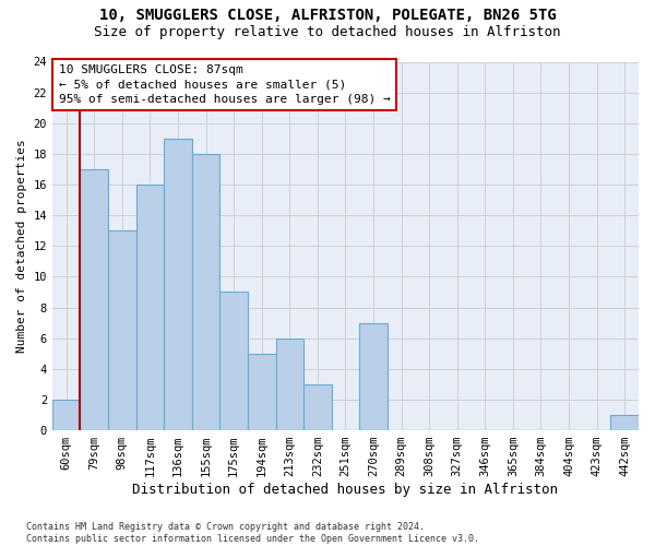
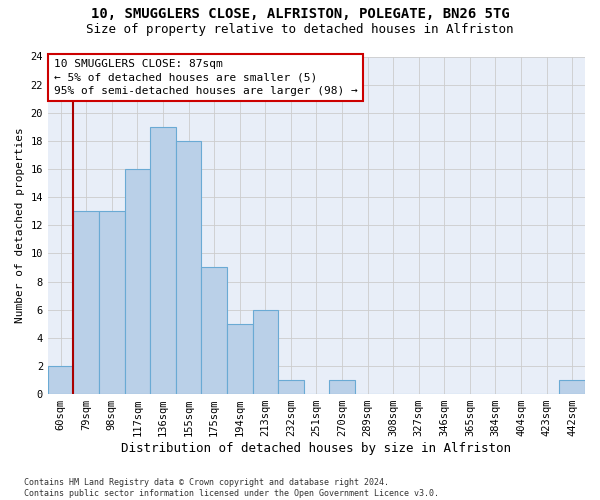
79sqm: 17 -> 13
232sqm: 3 -> 1
270sqm: 7 -> 1
